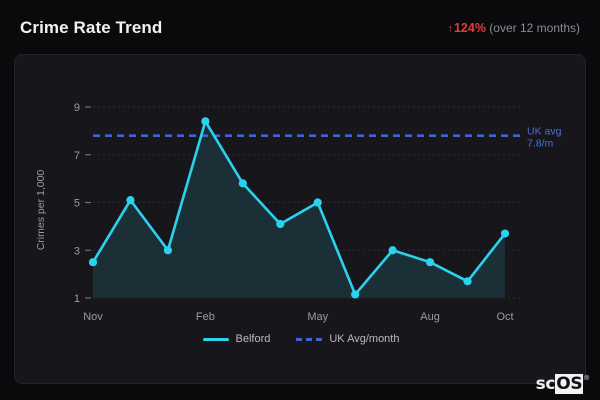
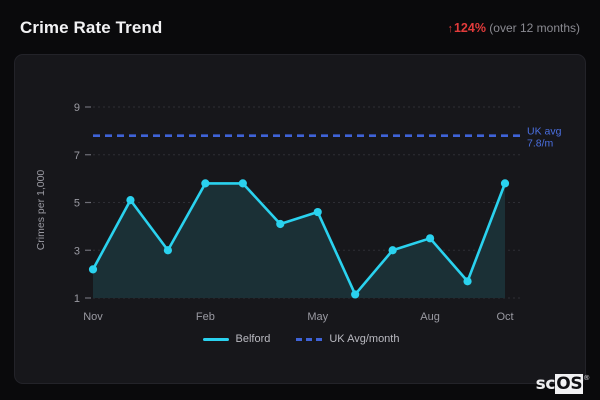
Belford/Nov: 2.5 -> 2.2
Belford/Feb: 8.4 -> 5.8
Belford/May: 5.0 -> 4.6
Belford/Aug: 2.5 -> 3.5
Belford/Oct: 3.7 -> 5.8
